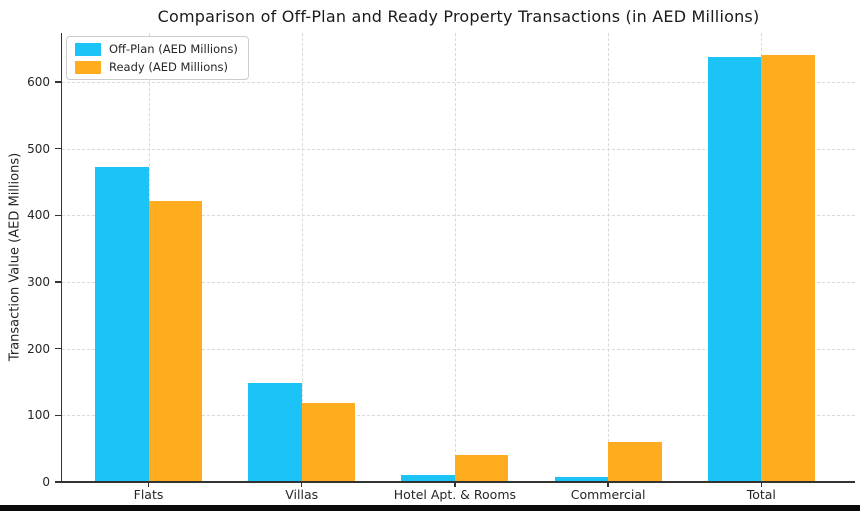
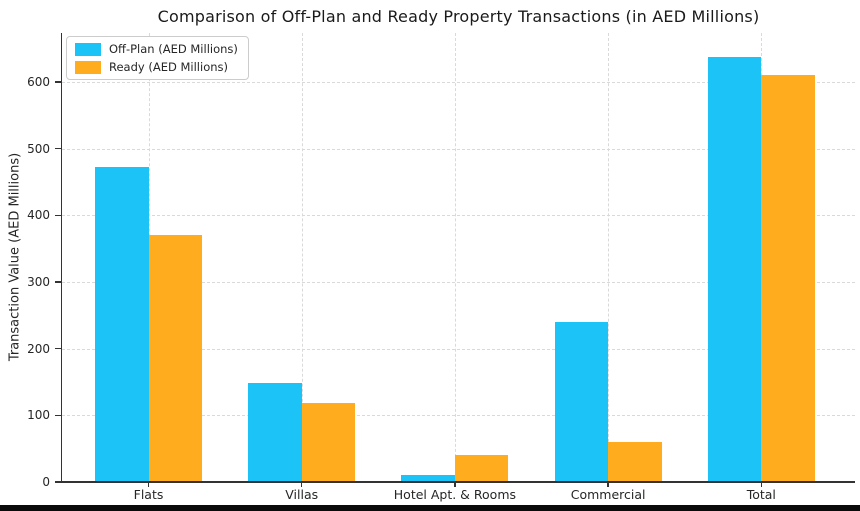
Ready (AED Millions)/Flats: 420 -> 370
Off-Plan (AED Millions)/Commercial: 10 -> 240
Ready (AED Millions)/Total: 640 -> 610
